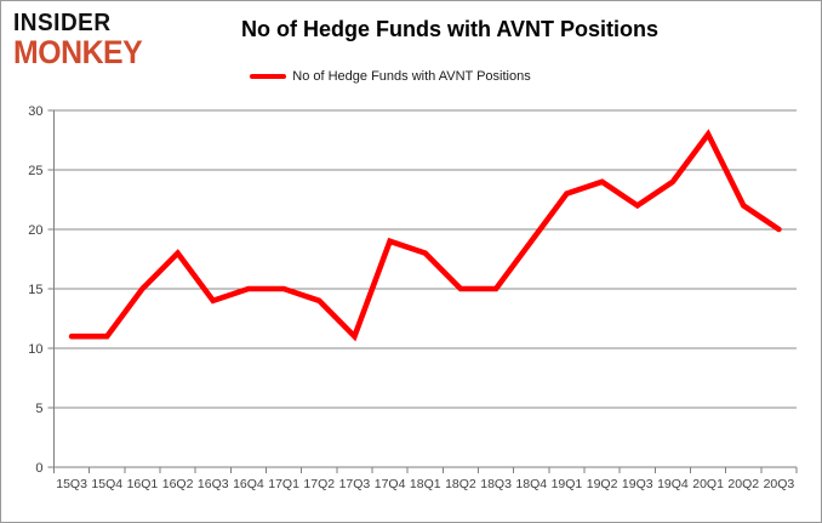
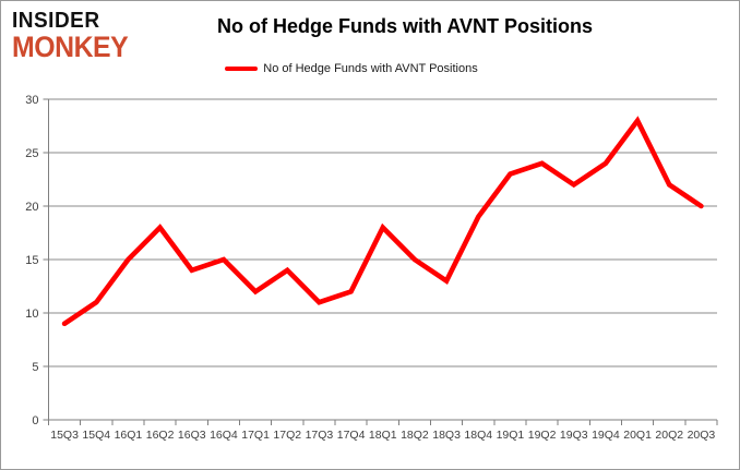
15Q3: 11 -> 9
17Q1: 15 -> 12
17Q4: 19 -> 12
18Q3: 15 -> 13
